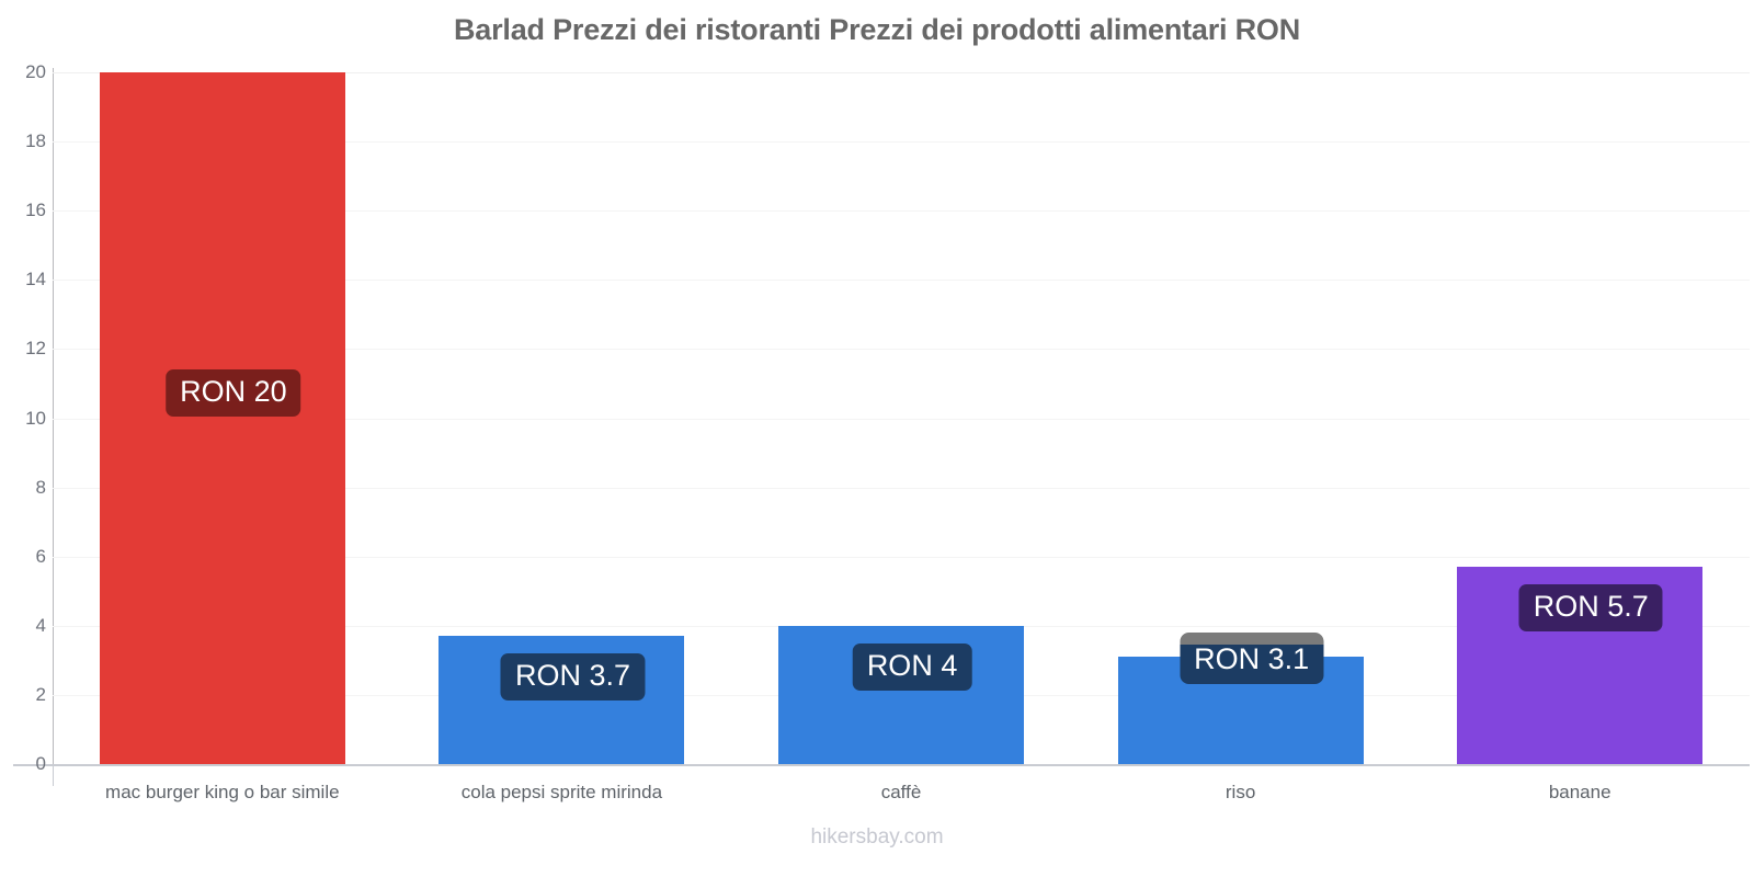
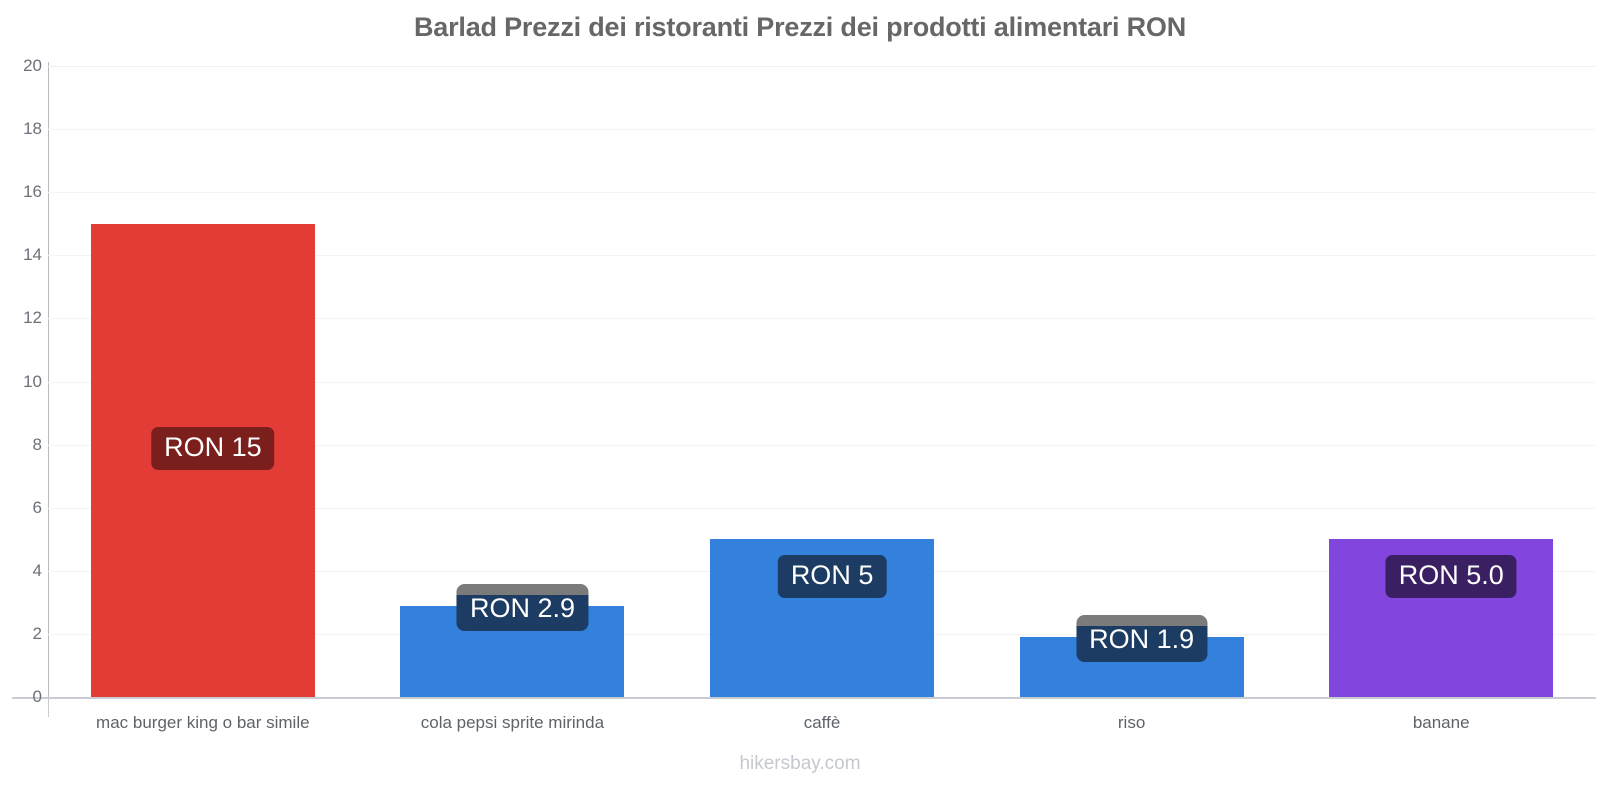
mac burger king o bar simile: 20 -> 15
cola pepsi sprite mirinda: 3.7 -> 2.9
caffè: 4 -> 5
riso: 3.1 -> 1.9
banane: 5.7 -> 5.0
